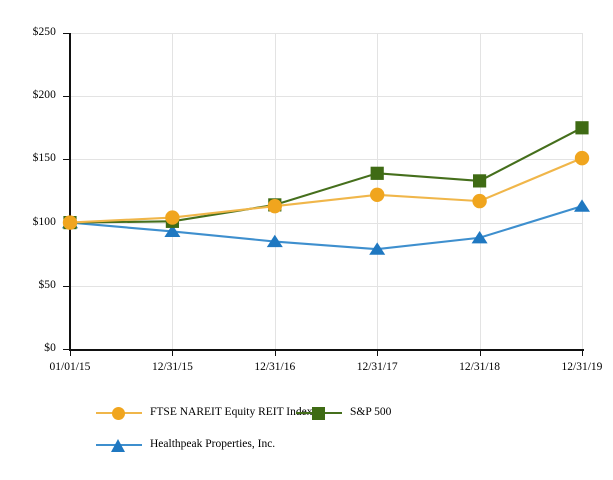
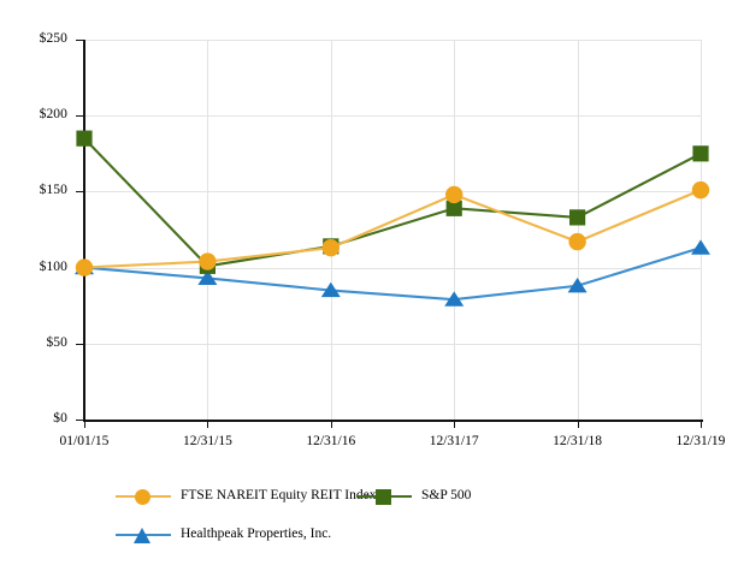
S&P 500/01/01/15: $100 -> $185
FTSE NAREIT Equity REIT Index/12/31/17: $122 -> $148
